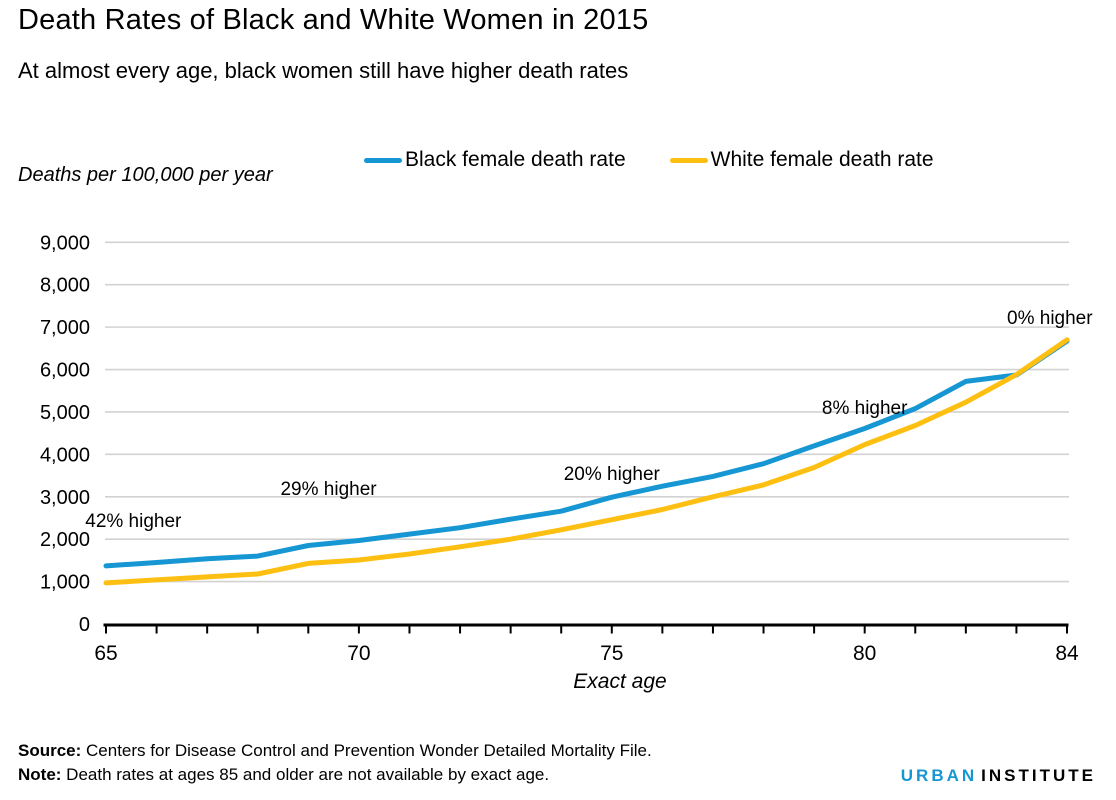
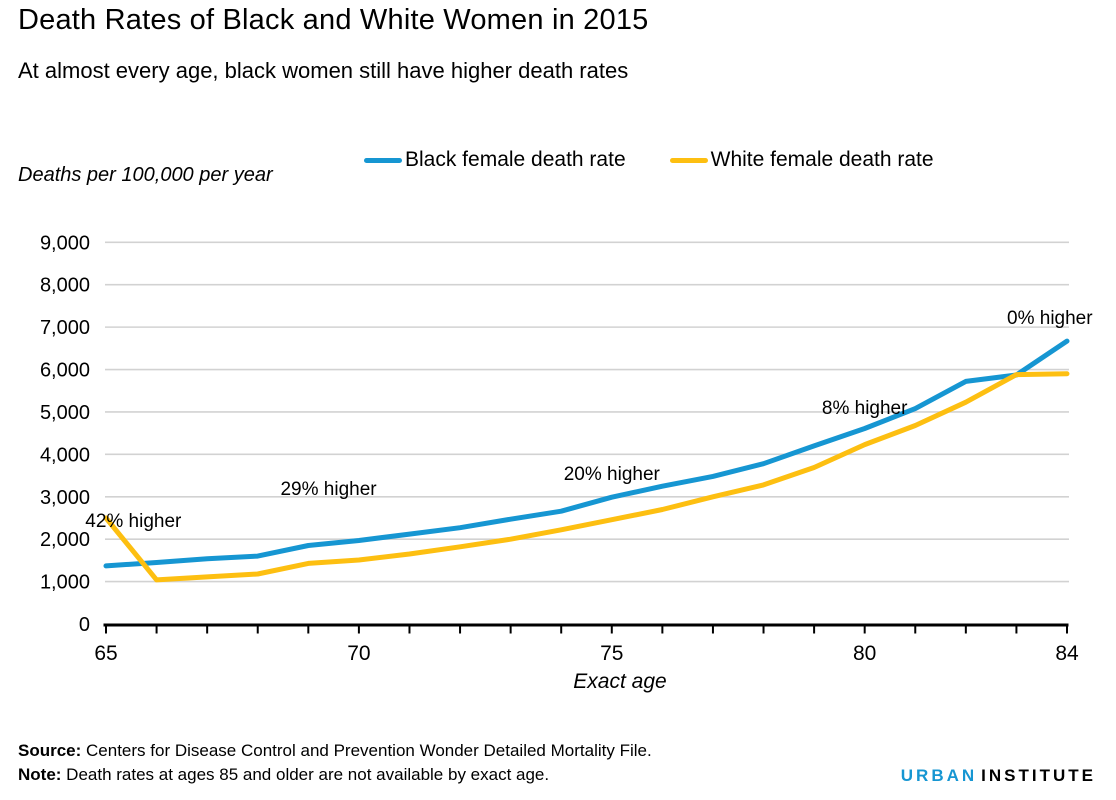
White female death rate/65: 1000 -> 2500
White female death rate/84: 6700 -> 5900
